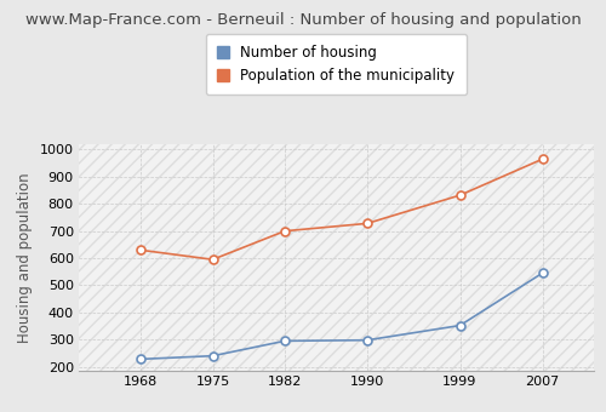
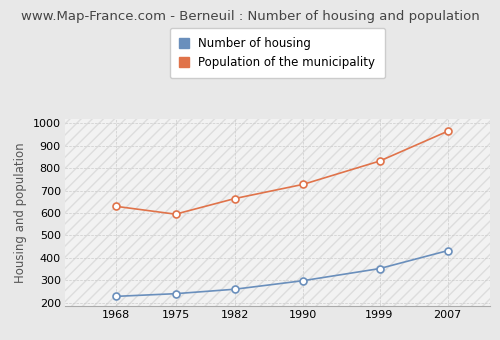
Number of housing/1982: 295 -> 260
Population of the municipality/1982: 700 -> 665
Number of housing/2007: 545 -> 432
